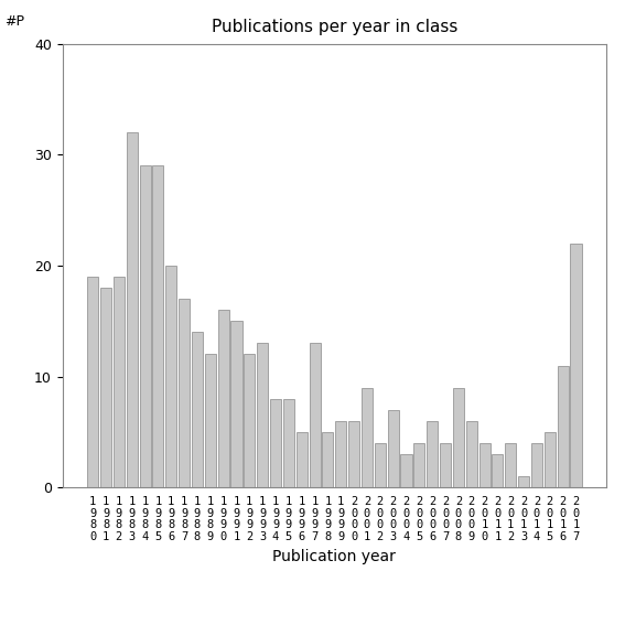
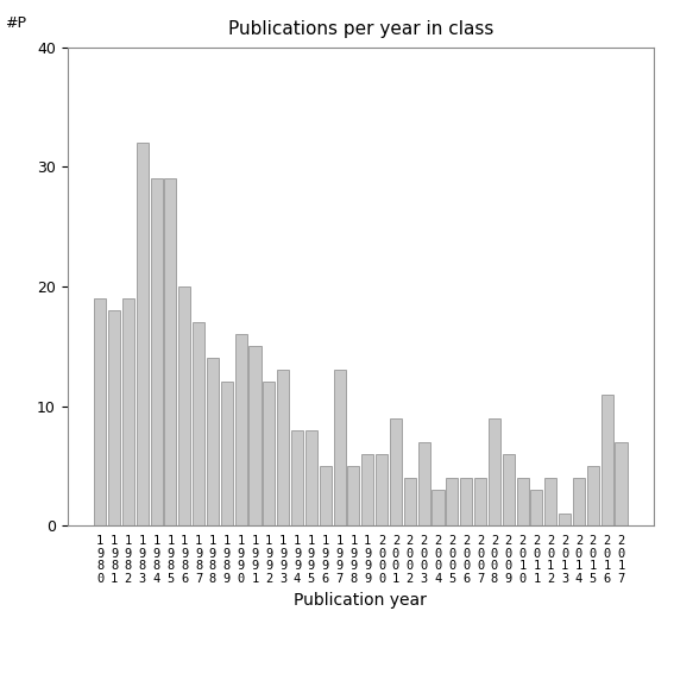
2 0 0 6: 6 -> 4
2 0 1 7: 22 -> 7
